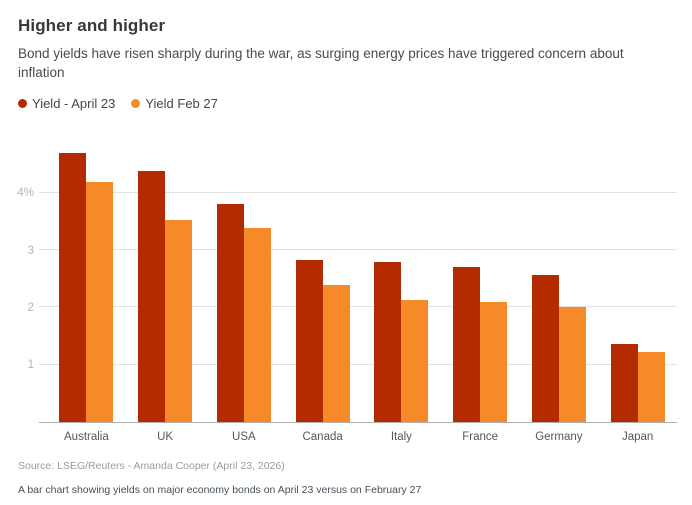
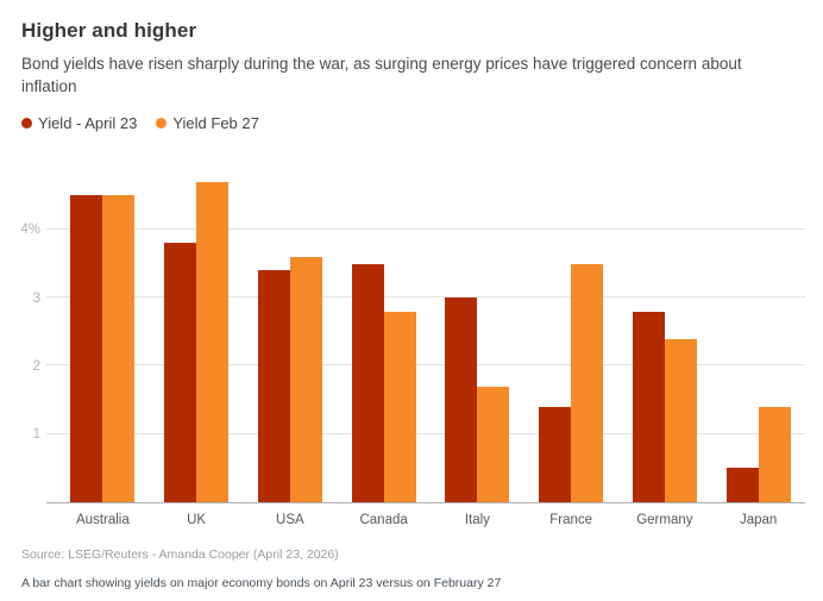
Yield - April 23/Australia: 4.7% -> 4.5%
Yield Feb 27/Australia: 4.2% -> 4.5%
Yield - April 23/UK: 4.4% -> 3.8%
Yield Feb 27/UK: 3.5% -> 4.7%
Yield - April 23/USA: 3.8% -> 3.4%
Yield Feb 27/USA: 3.4% -> 3.6%
Yield - April 23/Canada: 2.8% -> 3.5%
Yield Feb 27/Canada: 2.4% -> 2.8%
Yield - April 23/Italy: 2.8% -> 3.0%
Yield Feb 27/Italy: 2.1% -> 1.7%
Yield - April 23/France: 2.7% -> 1.4%
Yield Feb 27/France: 2.1% -> 3.5%
Yield - April 23/Germany: 2.6% -> 2.8%
Yield Feb 27/Germany: 2.0% -> 2.4%
Yield - April 23/Japan: 1.4% -> 0.5%
Yield Feb 27/Japan: 1.2% -> 1.4%
